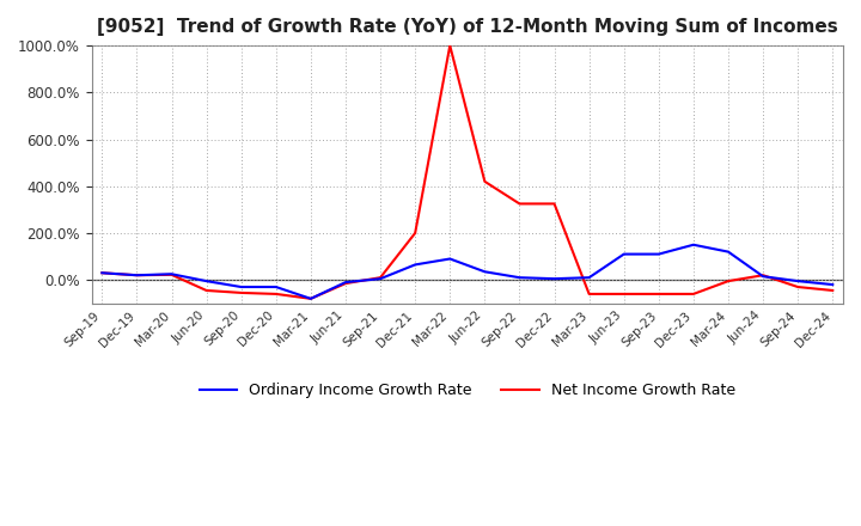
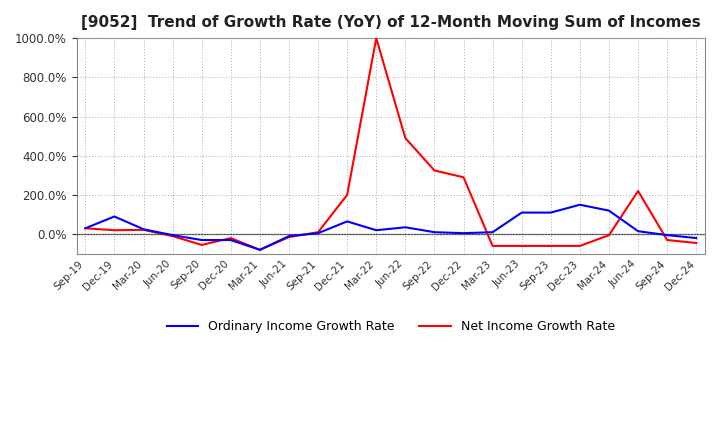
Ordinary Income Growth Rate/Dec-19: 20% -> 90%
Net Income Growth Rate/Jun-20: -40% -> -10%
Net Income Growth Rate/Dec-20: -60% -> -20%
Ordinary Income Growth Rate/Mar-22: 90% -> 20%
Net Income Growth Rate/Jun-22: 420% -> 490%
Net Income Growth Rate/Dec-22: 320% -> 290%
Net Income Growth Rate/Jun-24: 20% -> 220%
